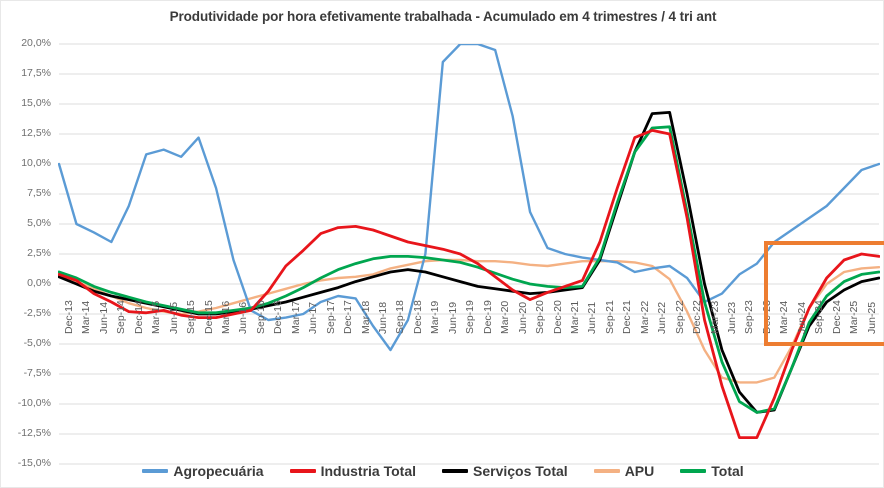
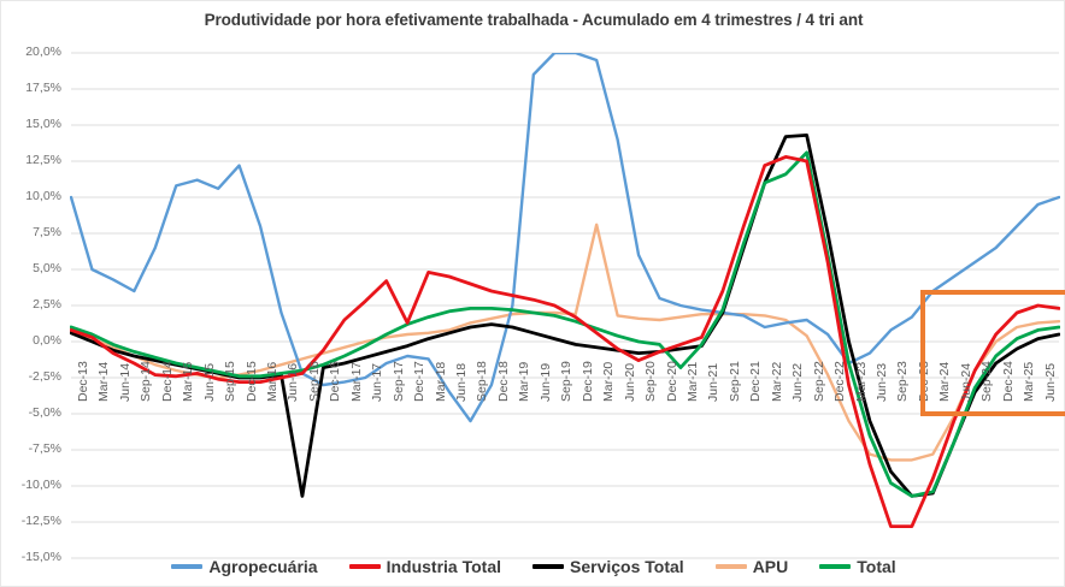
Serviços Total/Sep-16: -2,1% -> -10,7%
Industria Total/Dec-17: 4,7% -> 1,3%
APU/Mar-20: 1,9% -> 8,1%
Total/Mar-21: -0,3% -> -1,8%
Total/Jun-22: 13,0% -> 11,6%
